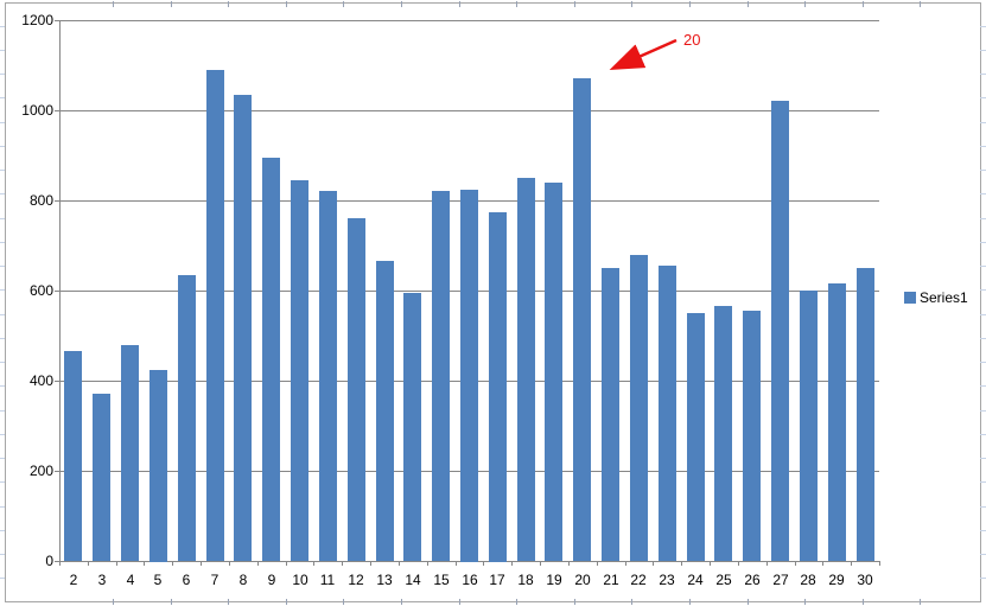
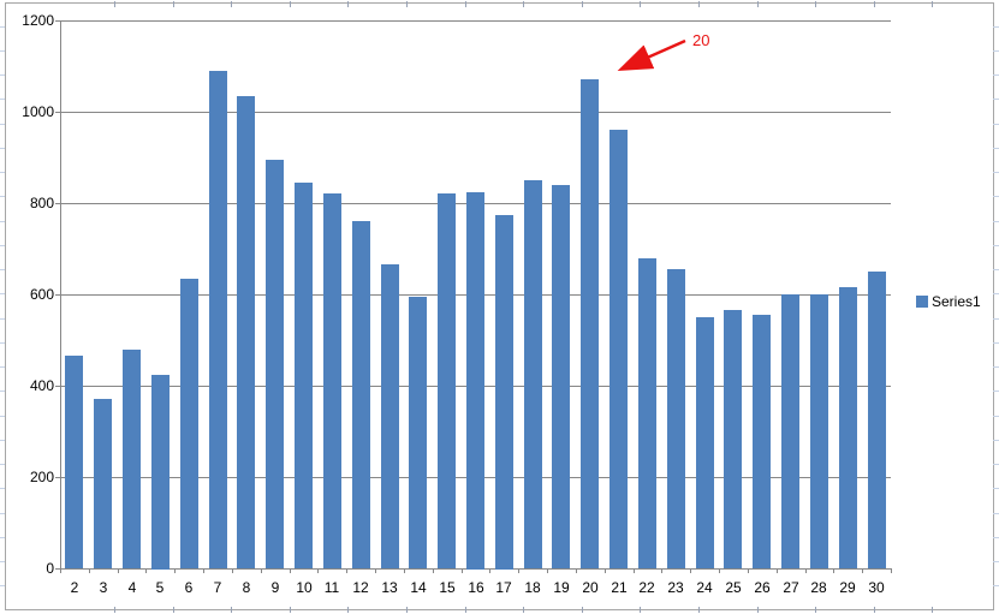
21: 650 -> 960
27: 1020 -> 600
